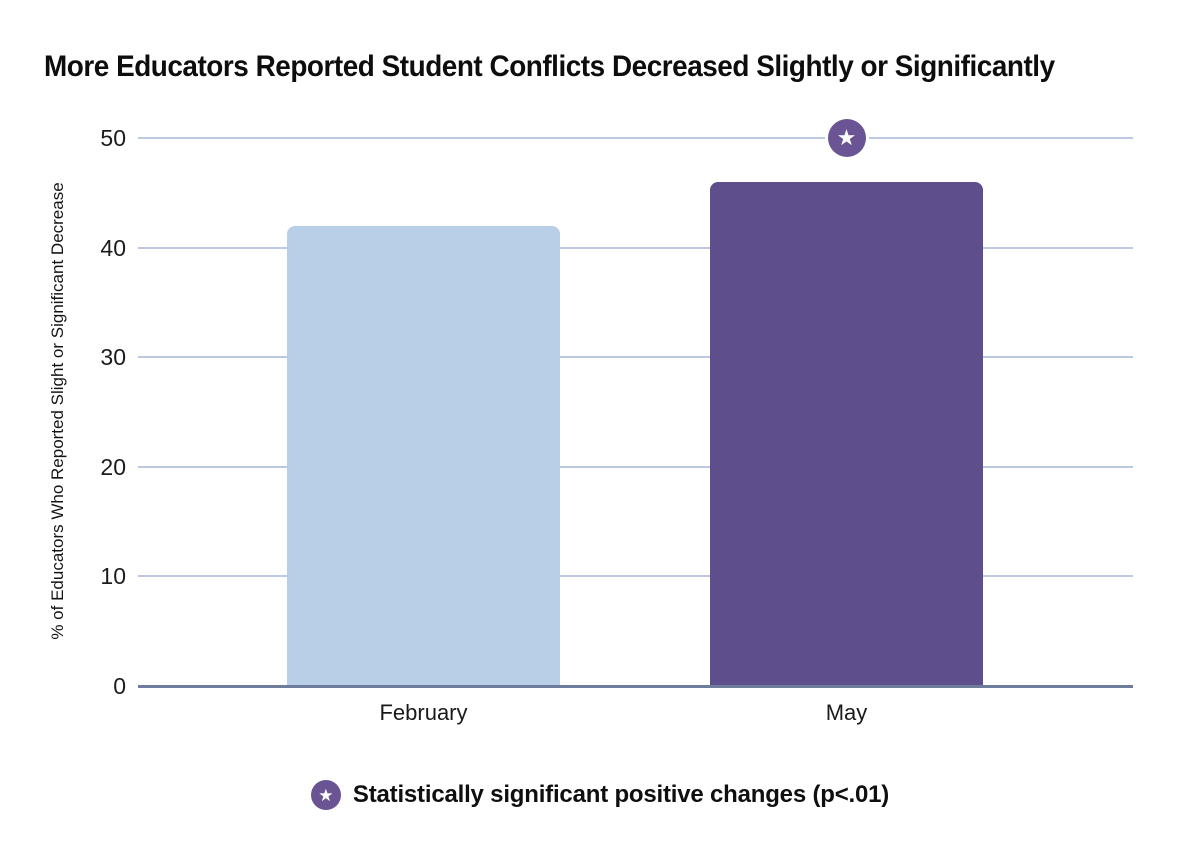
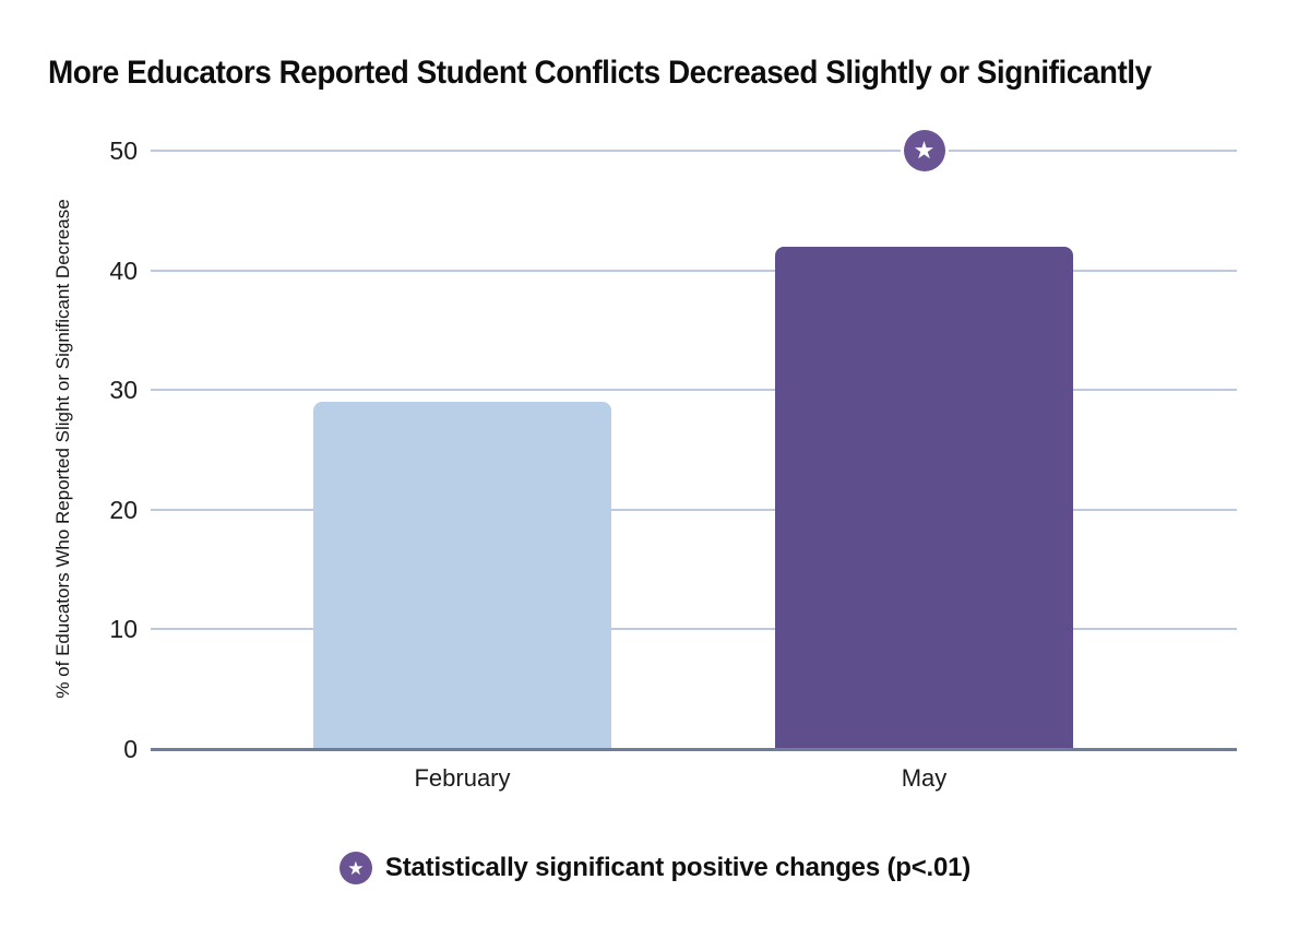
February: 42 -> 29
May: 46 -> 42
